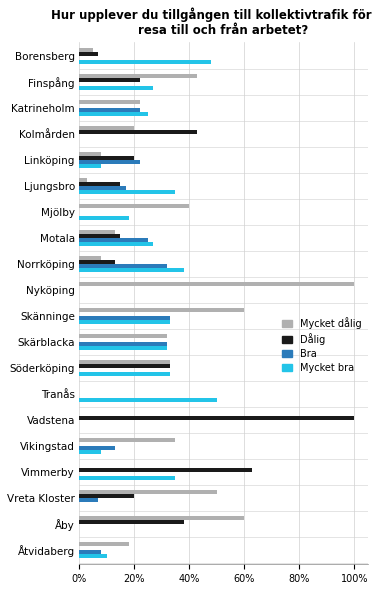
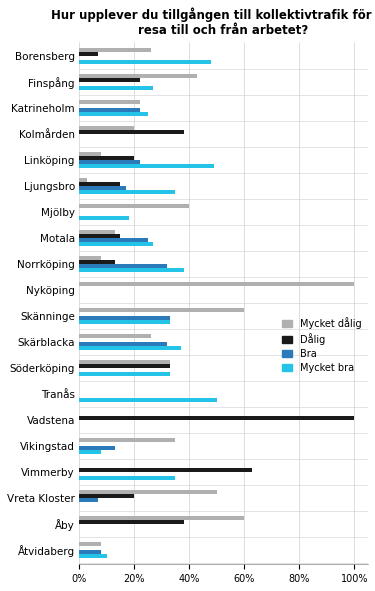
Mycket dålig/Borensberg: 5% -> 26%
Dålig/Kolmården: 43% -> 38%
Mycket bra/Linköping: 8% -> 49%
Mycket dålig/Skärblacka: 32% -> 26%
Mycket bra/Skärblacka: 32% -> 37%
Mycket dålig/Åtvidaberg: 18% -> 8%
